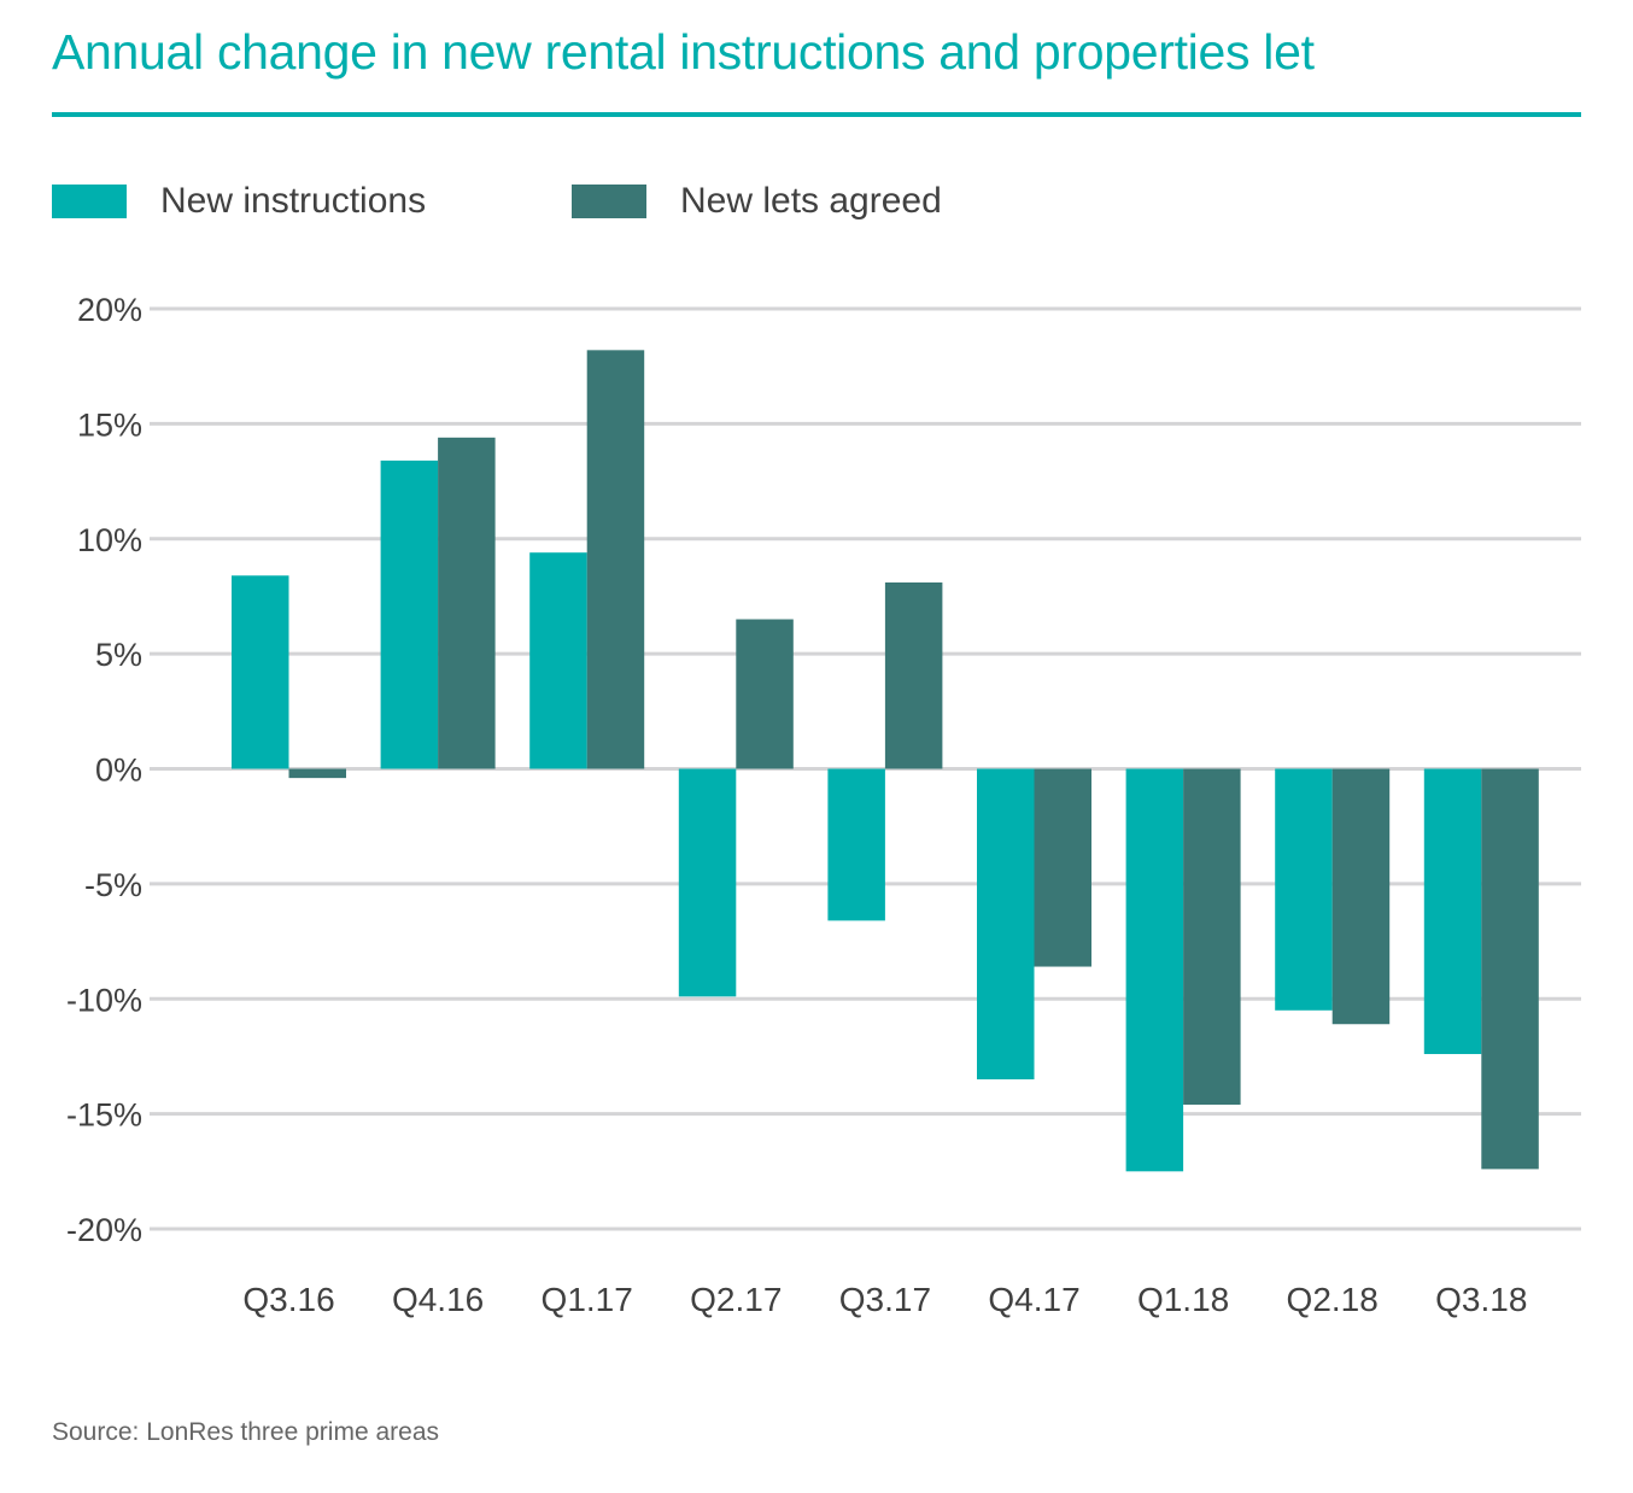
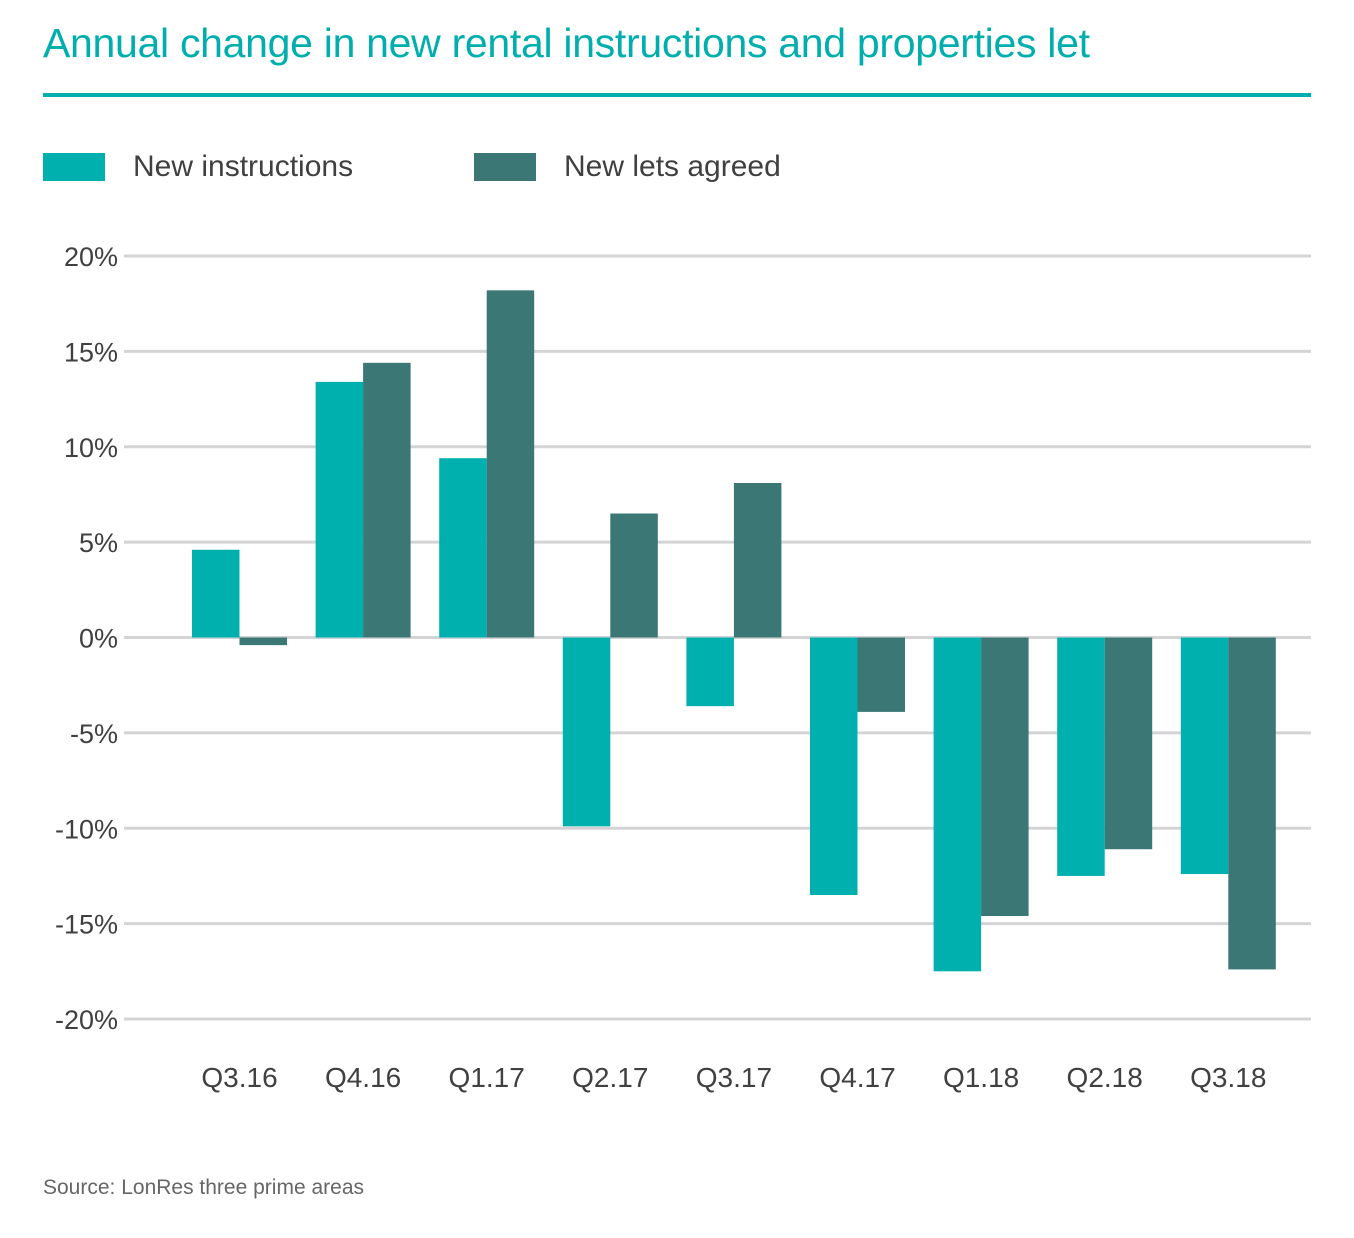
New instructions/Q3.16: 8.4% -> 4.6%
New instructions/Q3.17: -6.6% -> -3.6%
New lets agreed/Q4.17: -8.6% -> -3.9%
New instructions/Q2.18: -10.5% -> -12.5%
